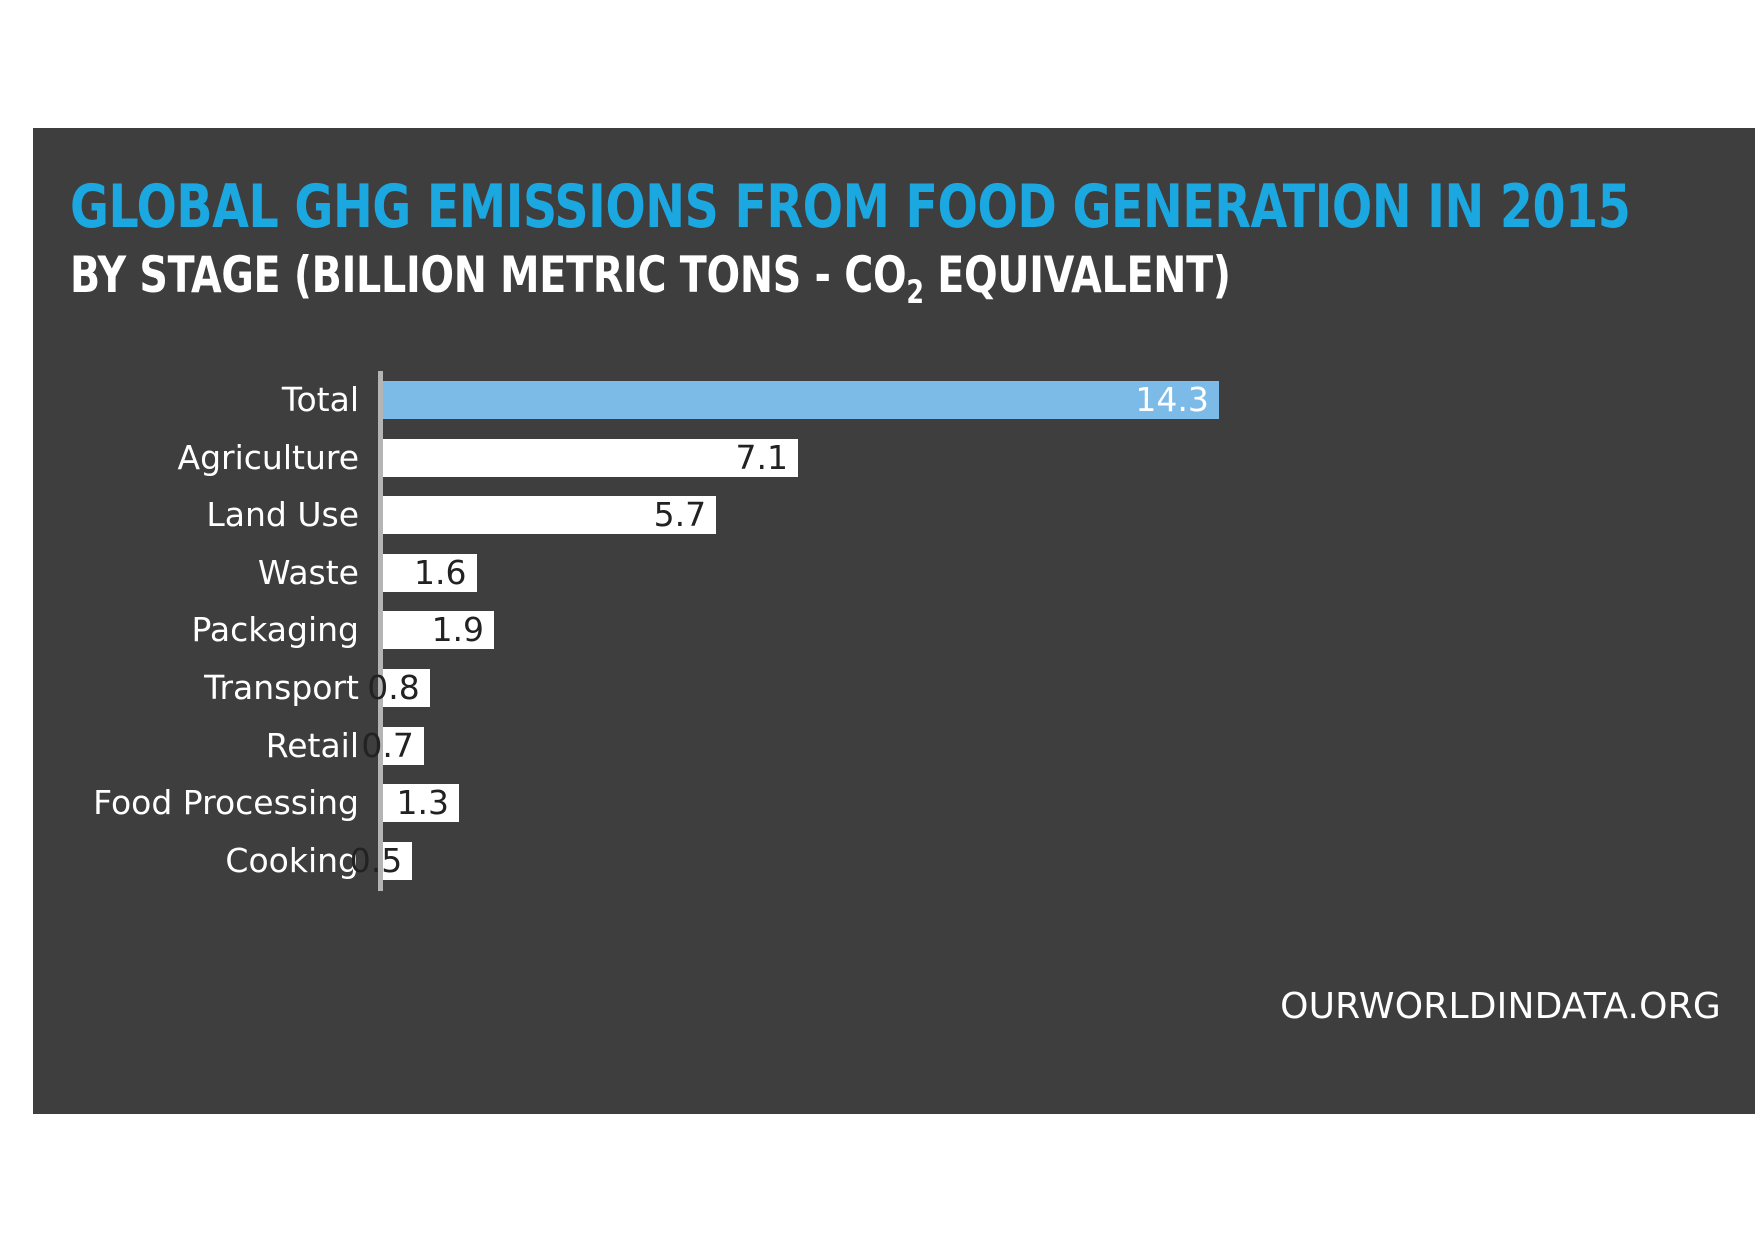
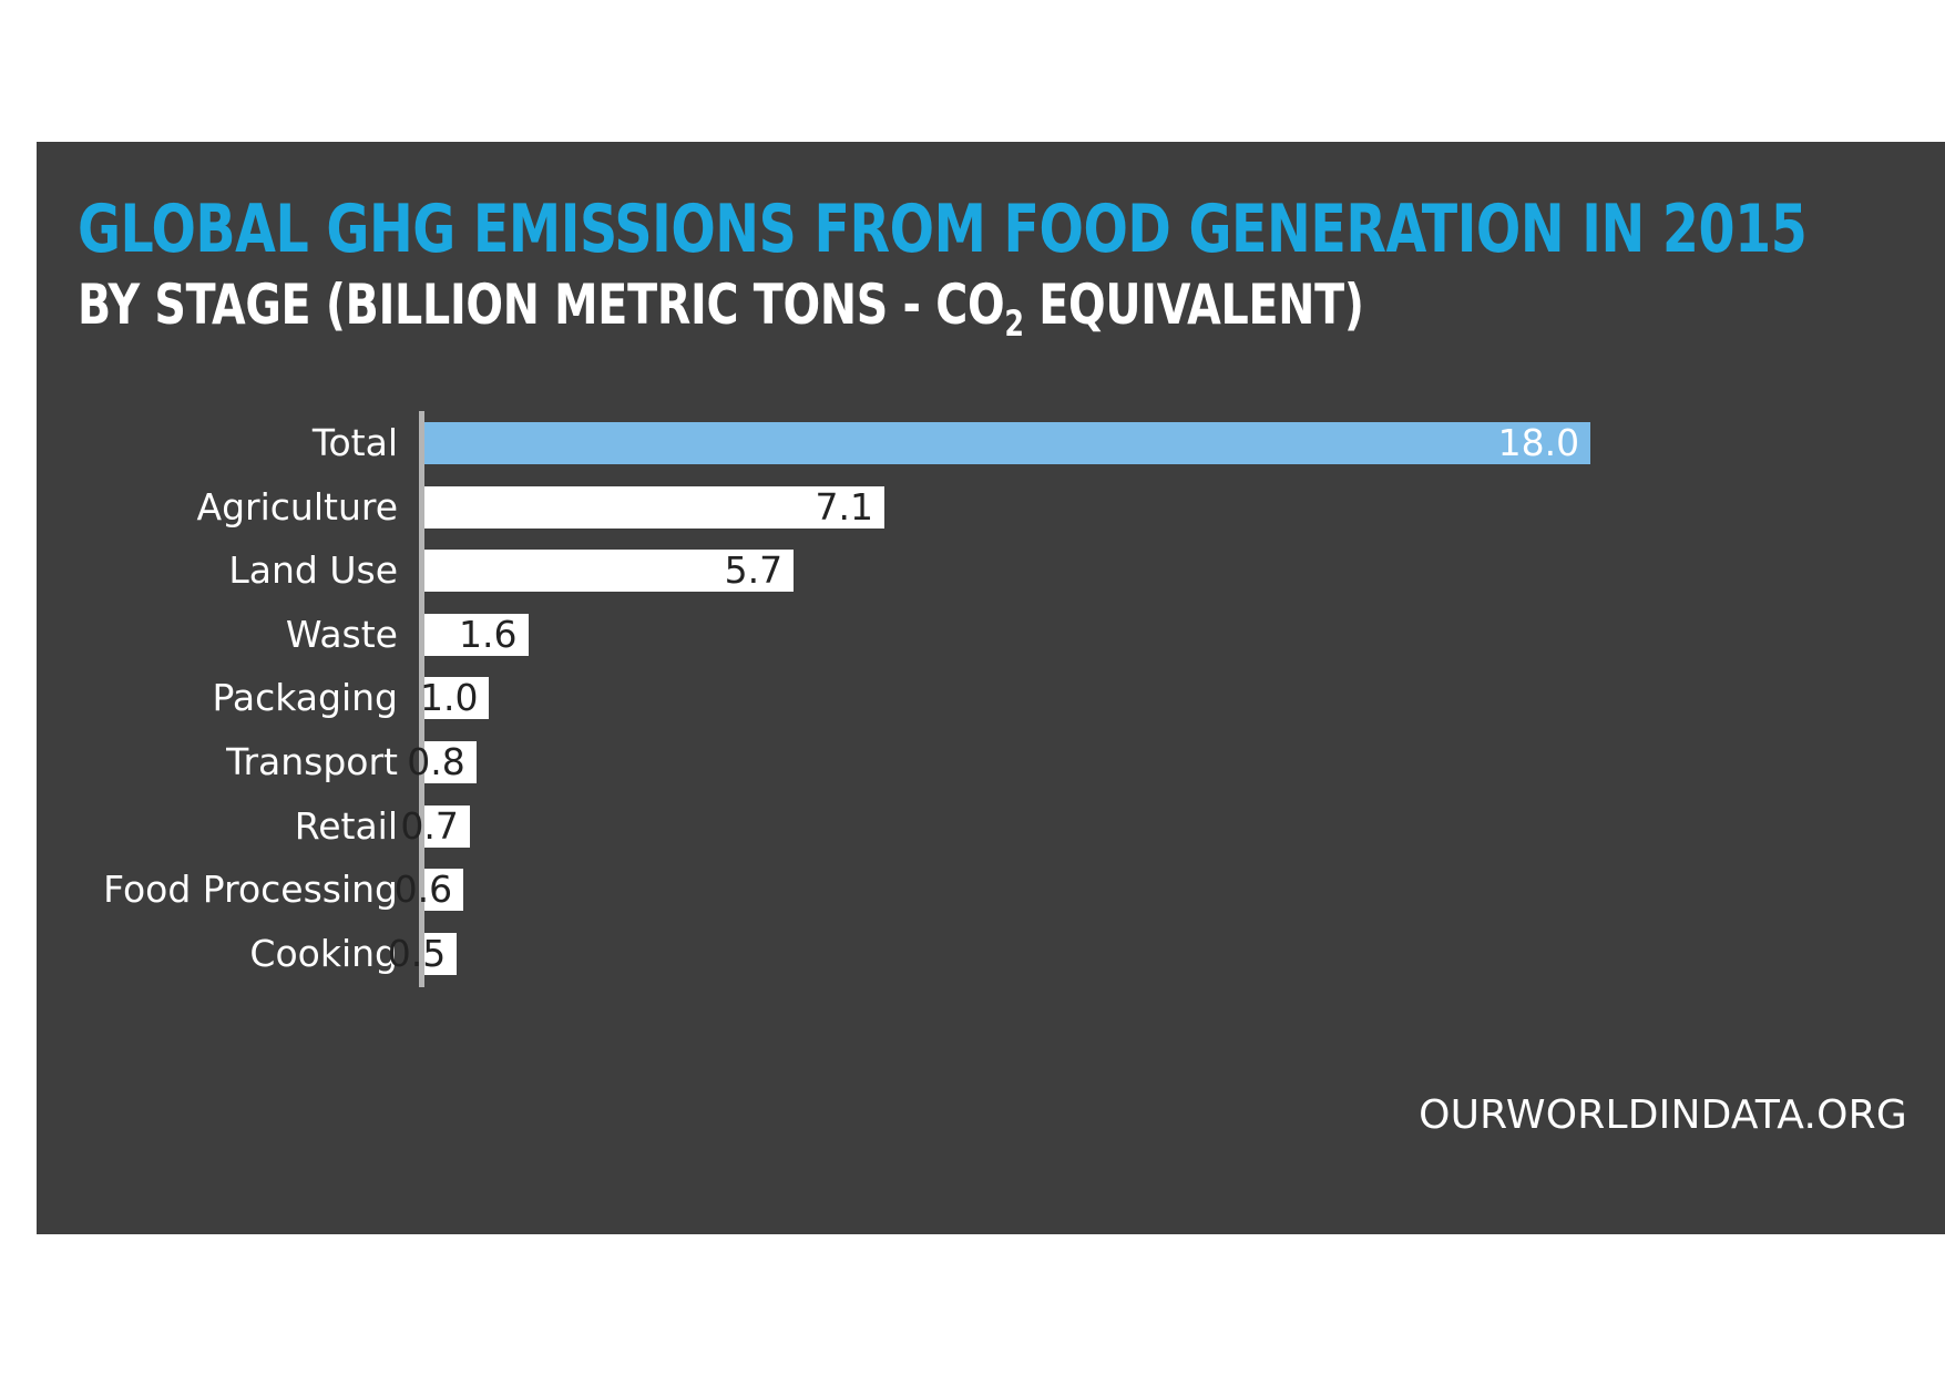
Total: 14.3 -> 18.0
Packaging: 1.9 -> 1.0
Food Processing: 1.3 -> 0.6
